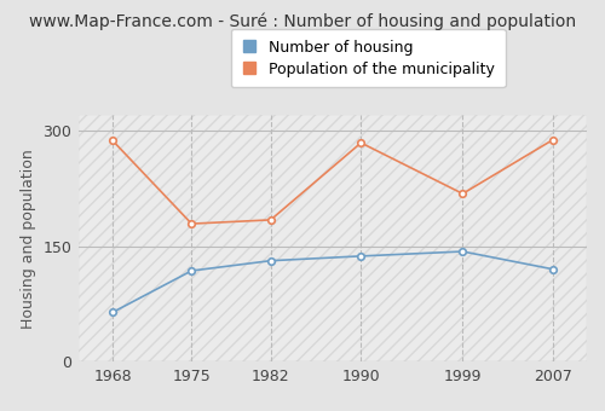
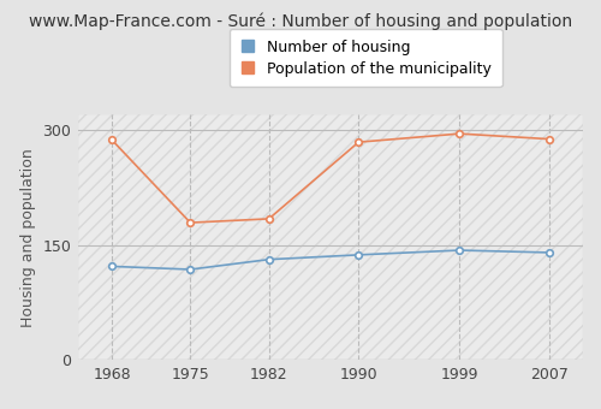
Number of housing/1968: 64 -> 122
Population of the municipality/1999: 218 -> 295
Number of housing/2007: 120 -> 140
